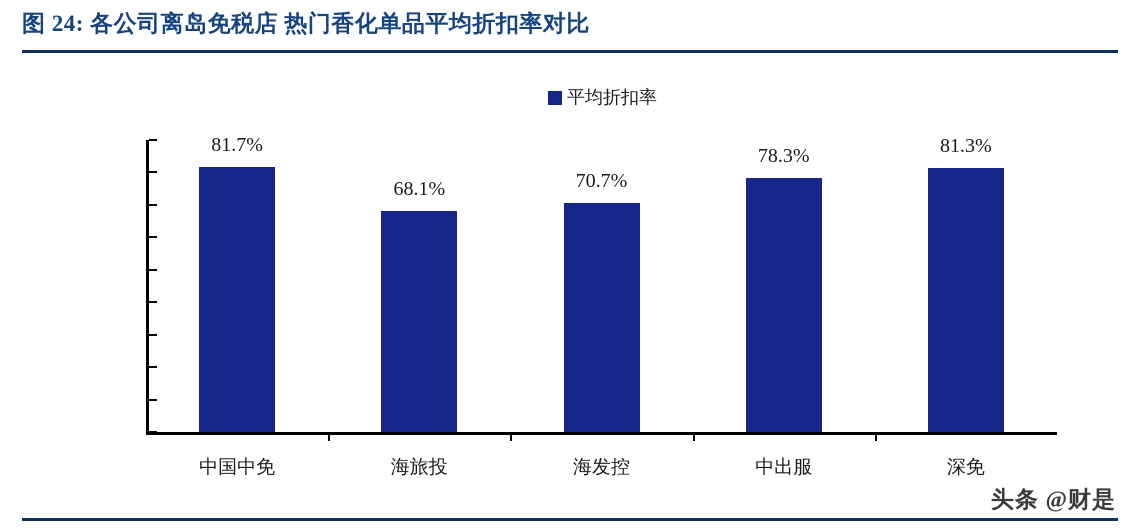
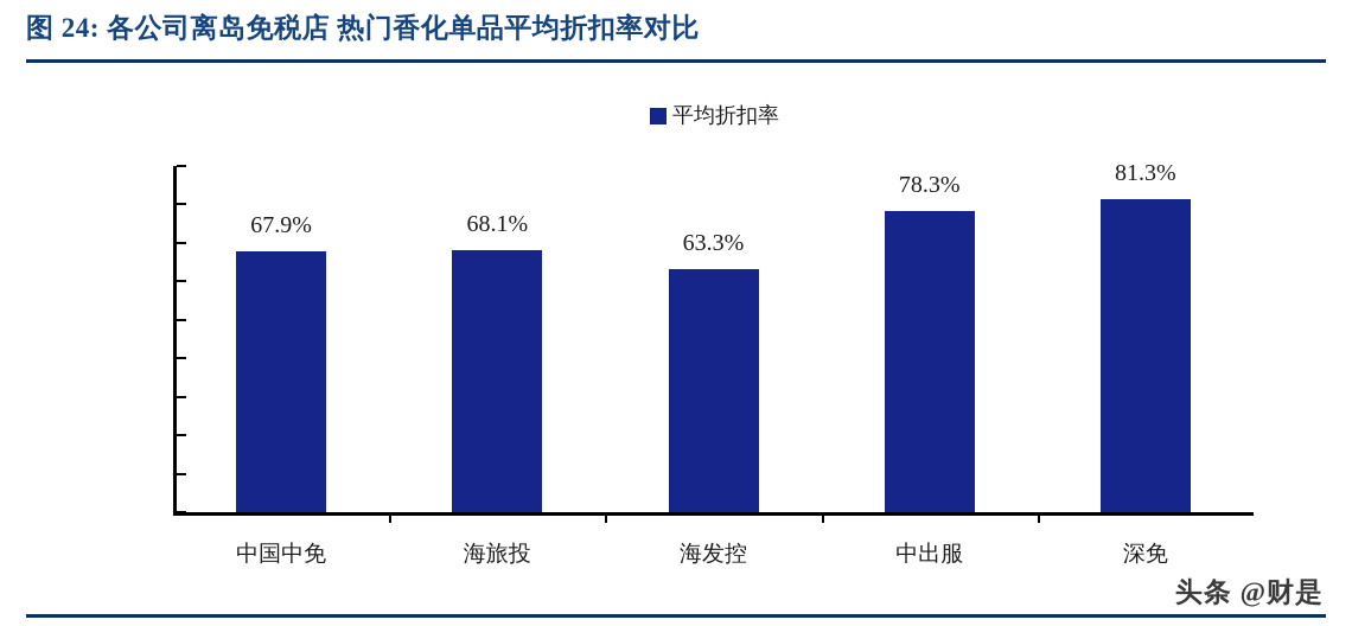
中国中免: 81.7% -> 67.9%
海发控: 70.7% -> 63.3%
